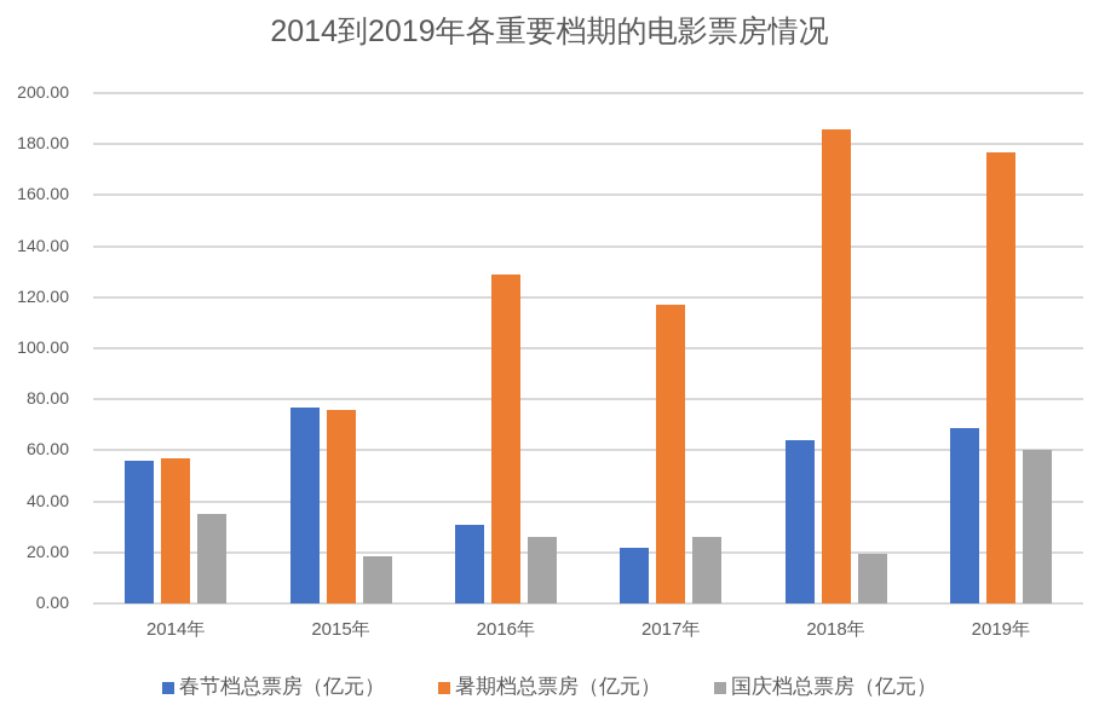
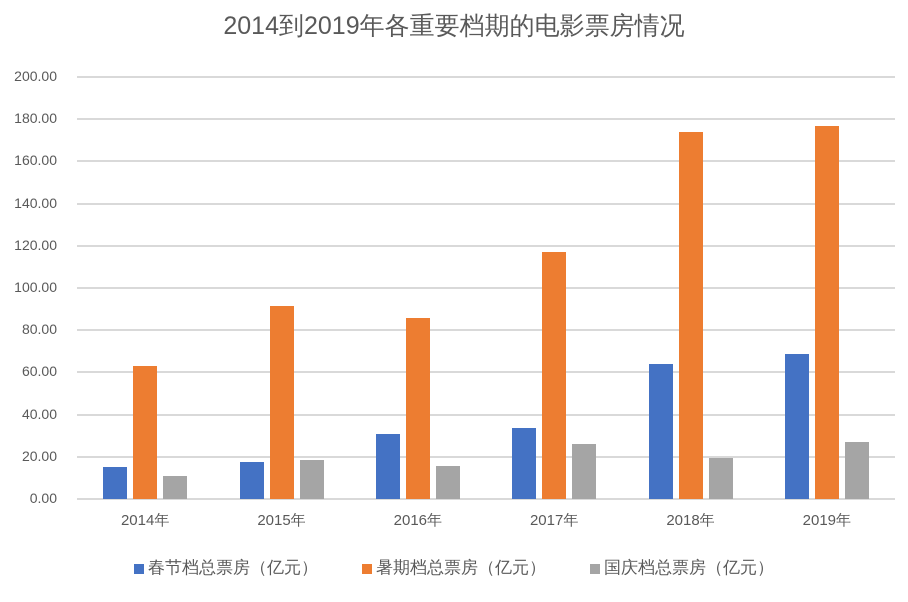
春节档总票房（亿元）/2014年: 56 -> 15
暑期档总票房（亿元）/2014年: 57 -> 63
国庆档总票房（亿元）/2014年: 35 -> 11
春节档总票房（亿元）/2015年: 77 -> 18
暑期档总票房（亿元）/2015年: 76 -> 91
暑期档总票房（亿元）/2016年: 129 -> 86
国庆档总票房（亿元）/2016年: 26 -> 16
春节档总票房（亿元）/2017年: 22 -> 34
暑期档总票房（亿元）/2018年: 186 -> 174
国庆档总票房（亿元）/2019年: 60 -> 27
